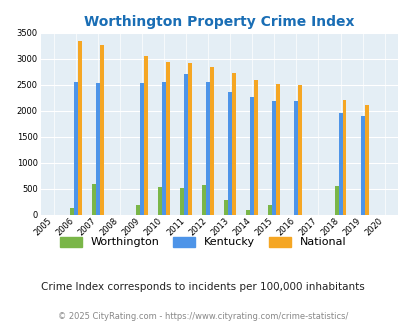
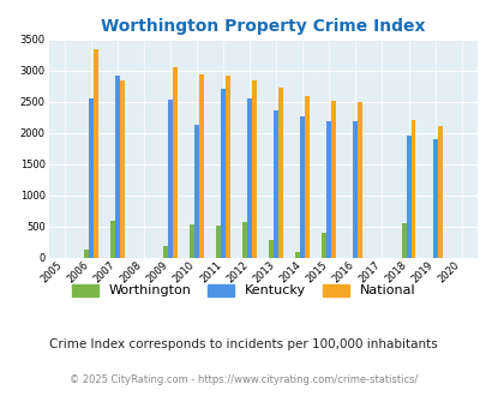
Kentucky/2007: 2530 -> 2920
National/2007: 3260 -> 2840
Kentucky/2010: 2550 -> 2140
Worthington/2015: 190 -> 400
